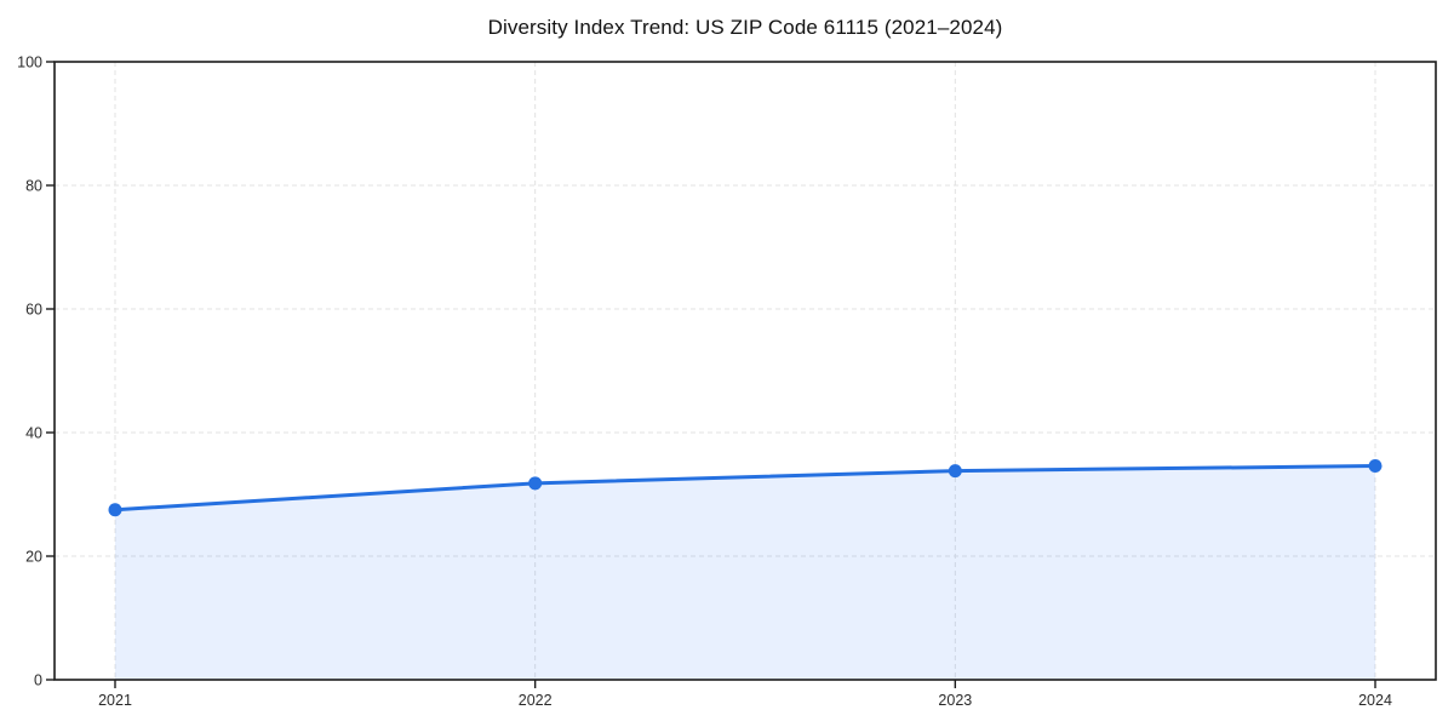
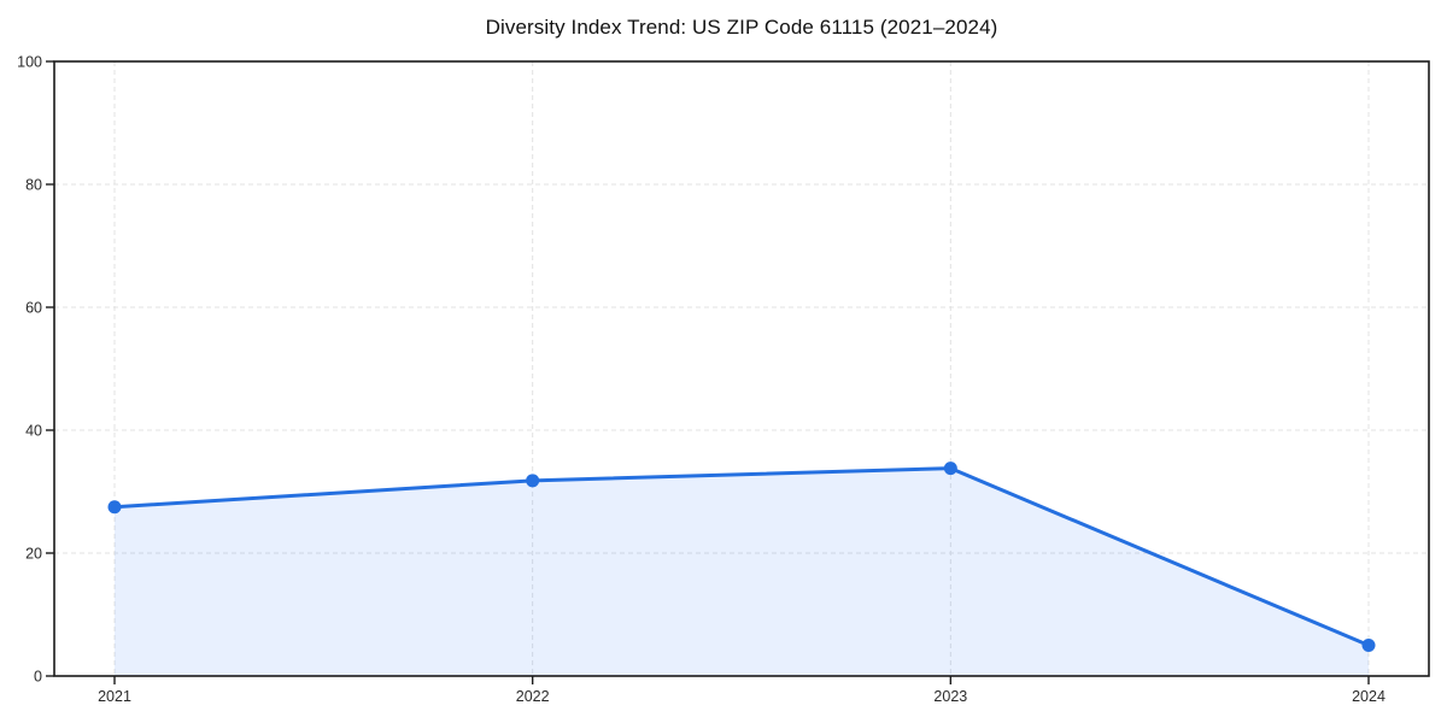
2024: 35 -> 5
